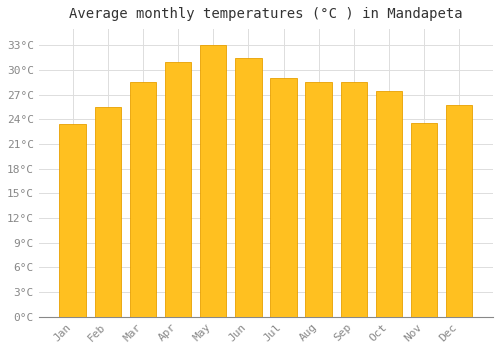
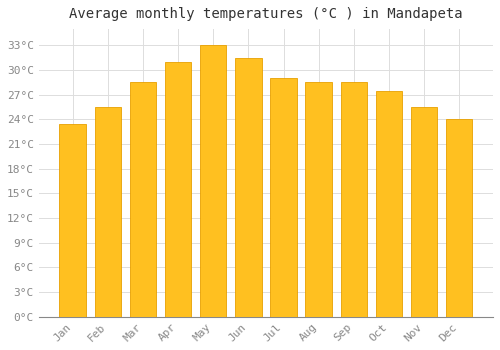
Nov: 23.6°C -> 25.5°C
Dec: 25.8°C -> 24.0°C
